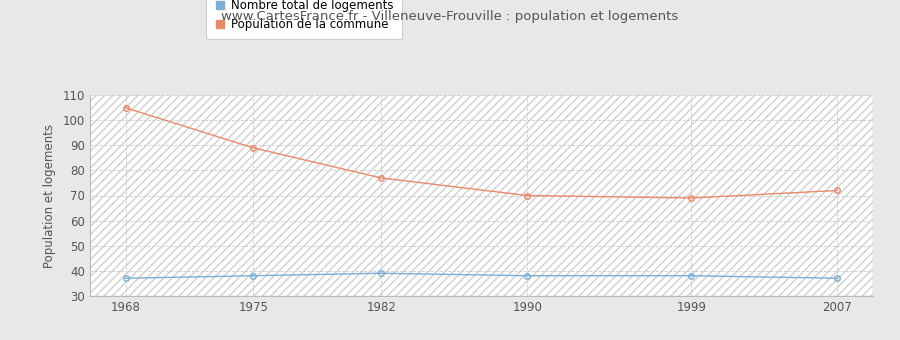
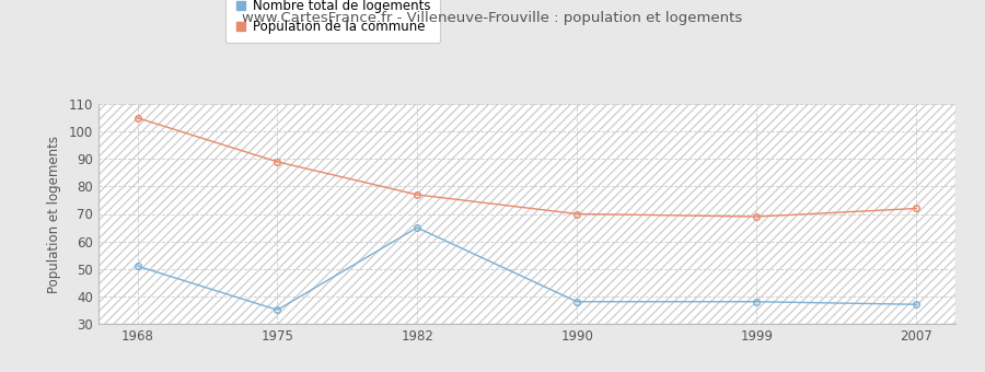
Nombre total de logements/1968: 37 -> 51
Nombre total de logements/1975: 38 -> 35
Nombre total de logements/1982: 39 -> 65
